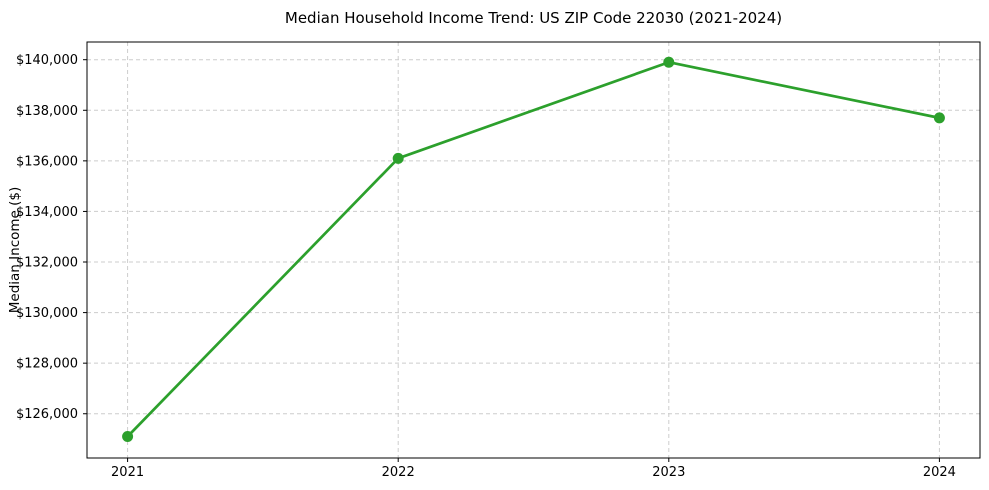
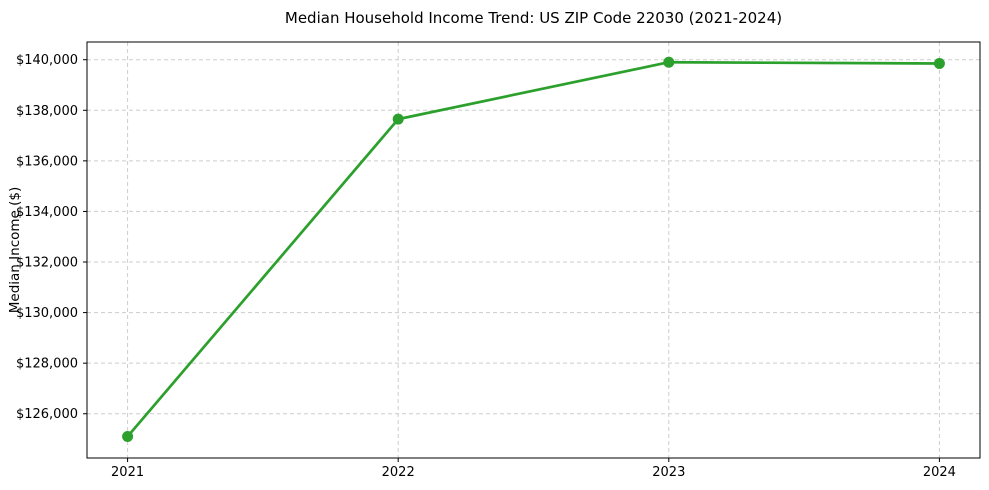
2022: $136100 -> $137600
2024: $137700 -> $139800
